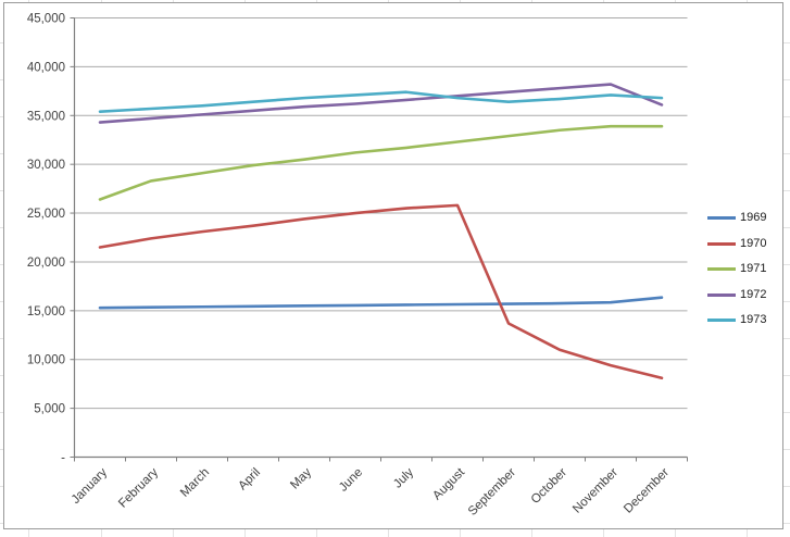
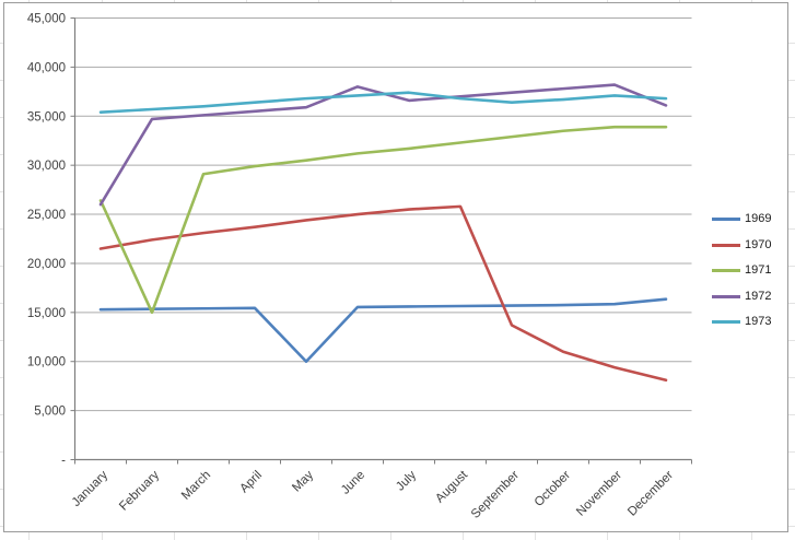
1972/January: 34000 -> 26000
1971/February: 28000 -> 15000
1969/May: 16000 -> 10000
1972/June: 36000 -> 38000
